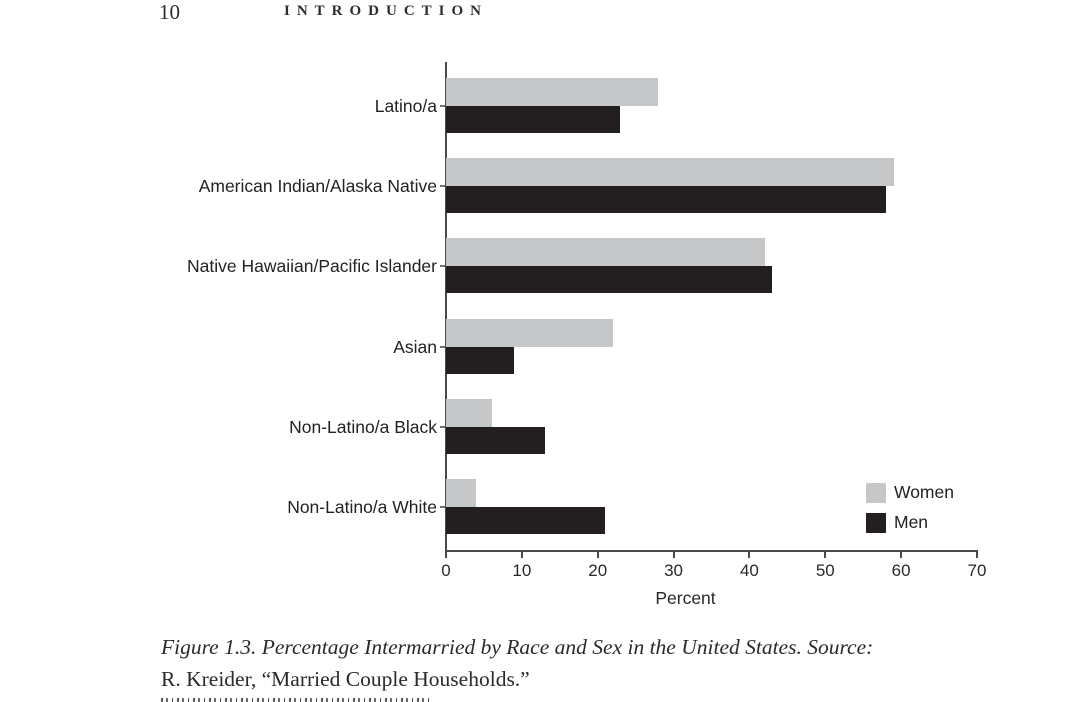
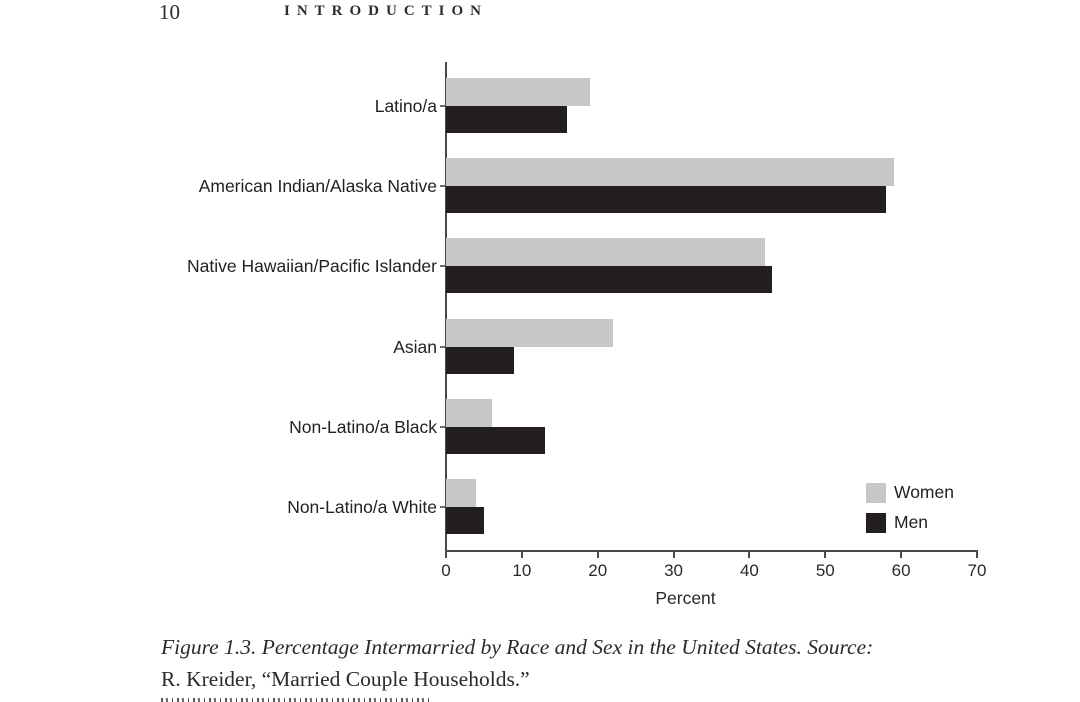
Women/Latino/a: 28 -> 19
Men/Latino/a: 23 -> 16
Men/Non-Latino/a White: 21 -> 5
